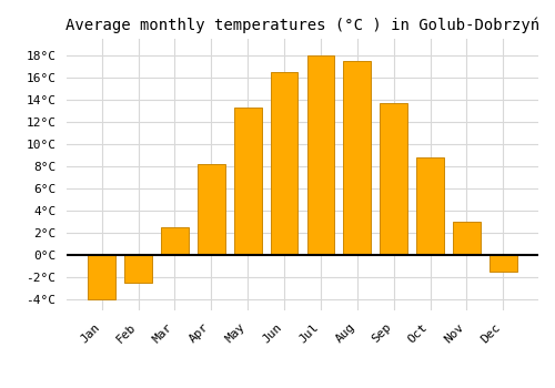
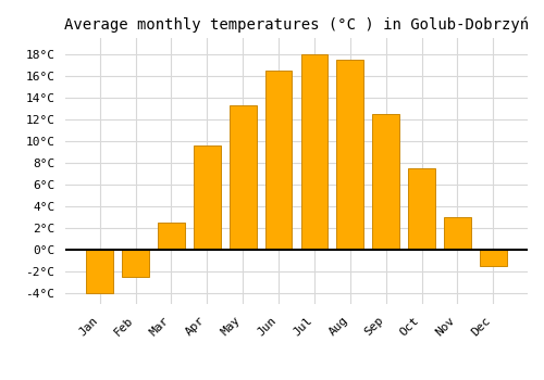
Apr: 8.2°C -> 9.6°C
Sep: 13.7°C -> 12.5°C
Oct: 8.8°C -> 7.5°C
